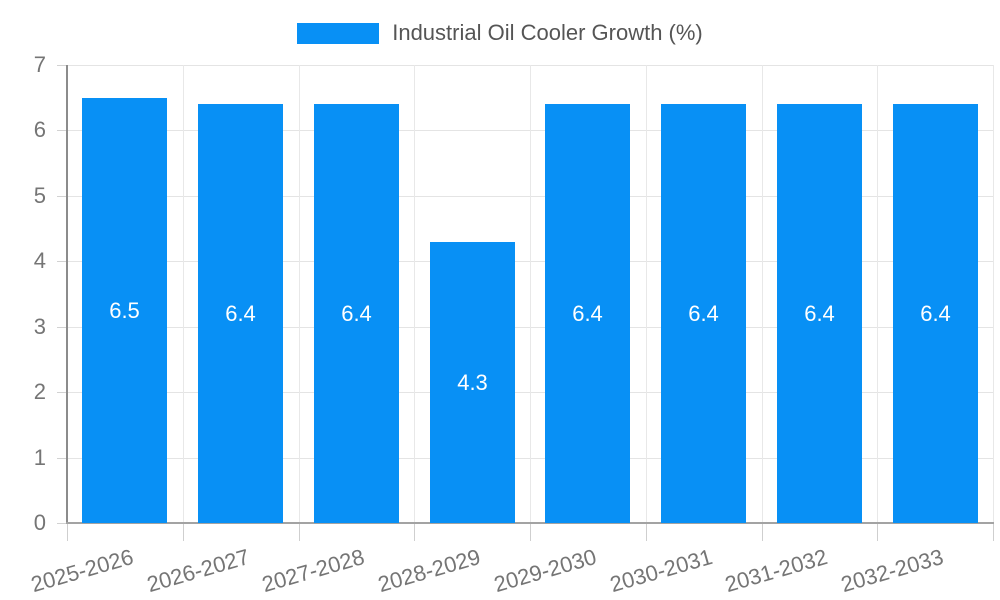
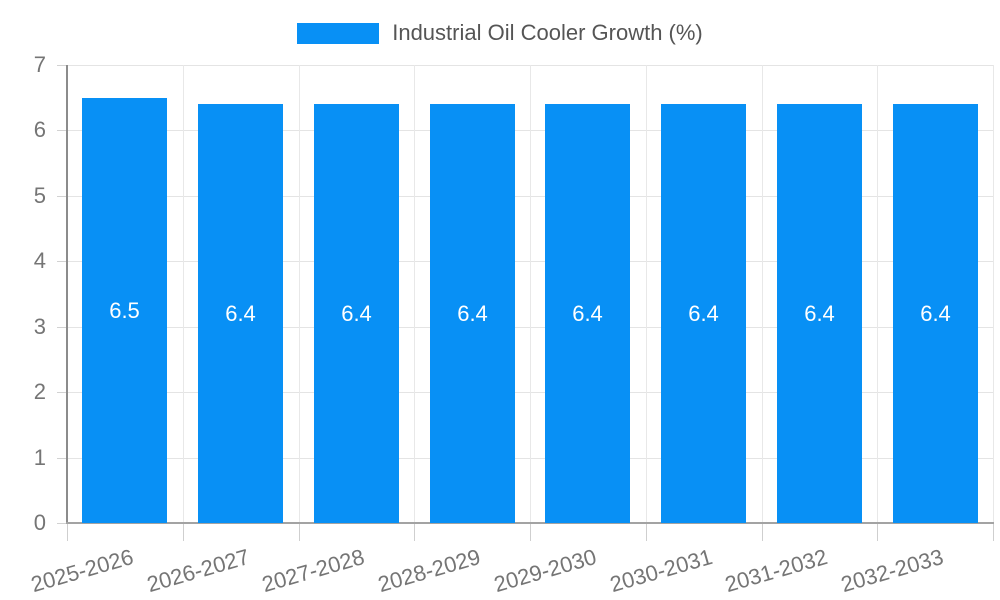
2028-2029: 4.3 -> 6.4
